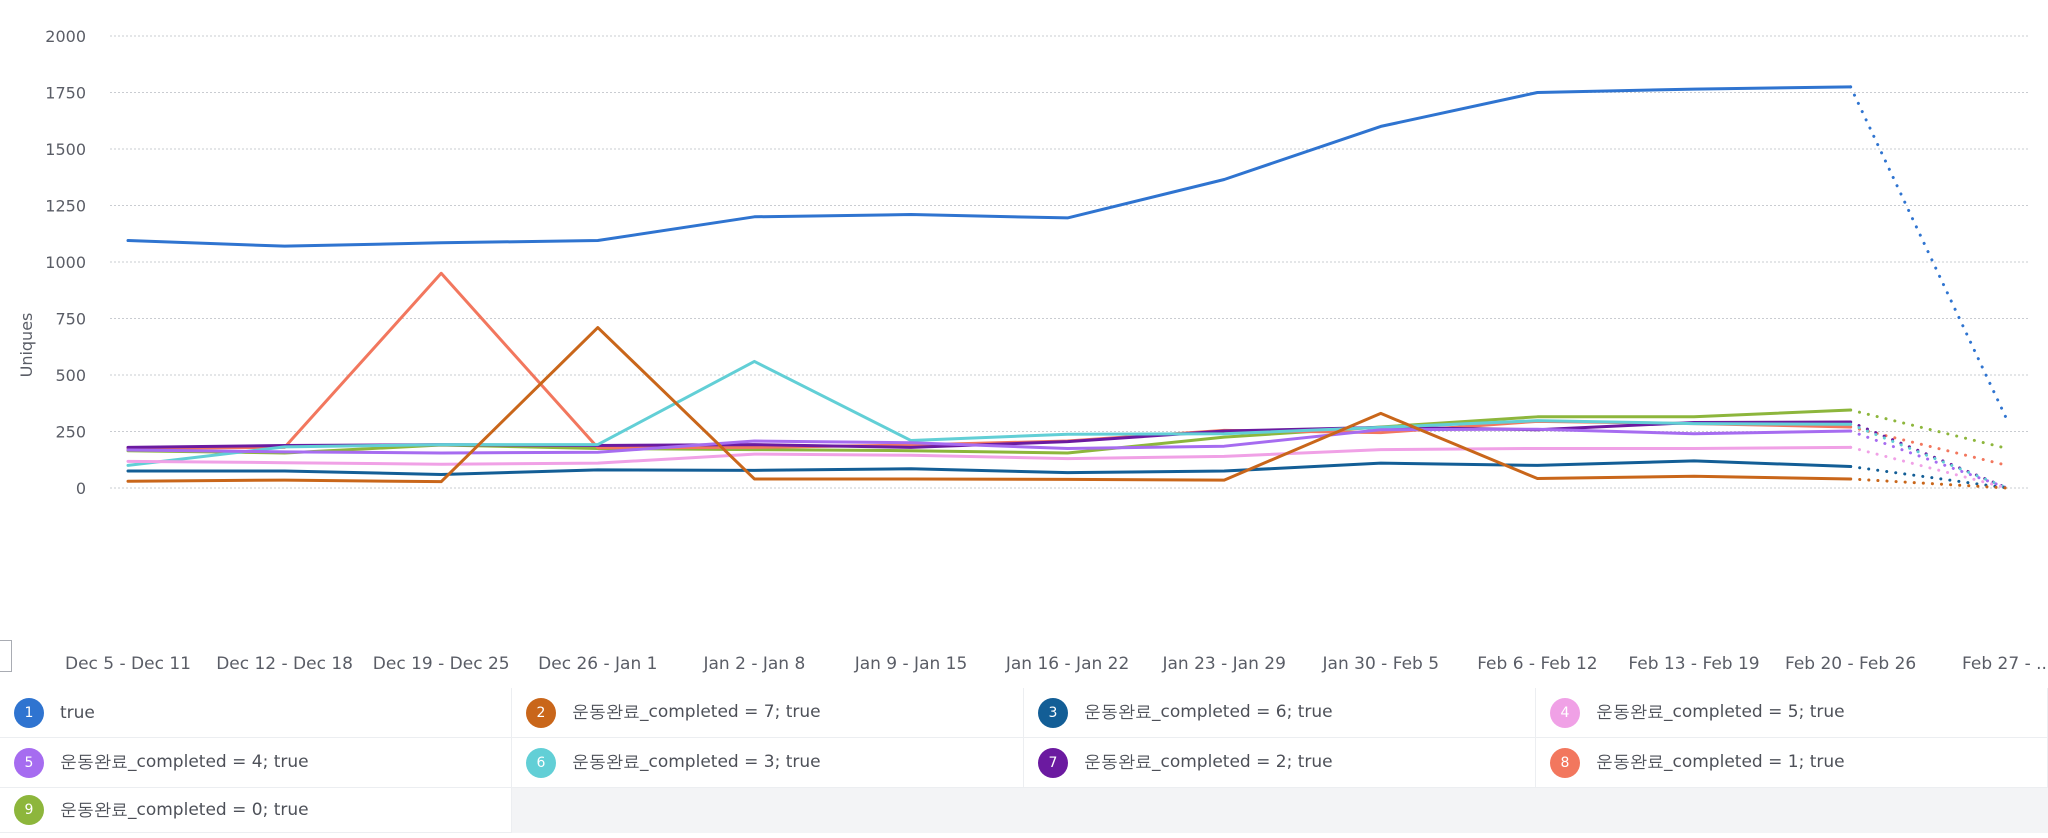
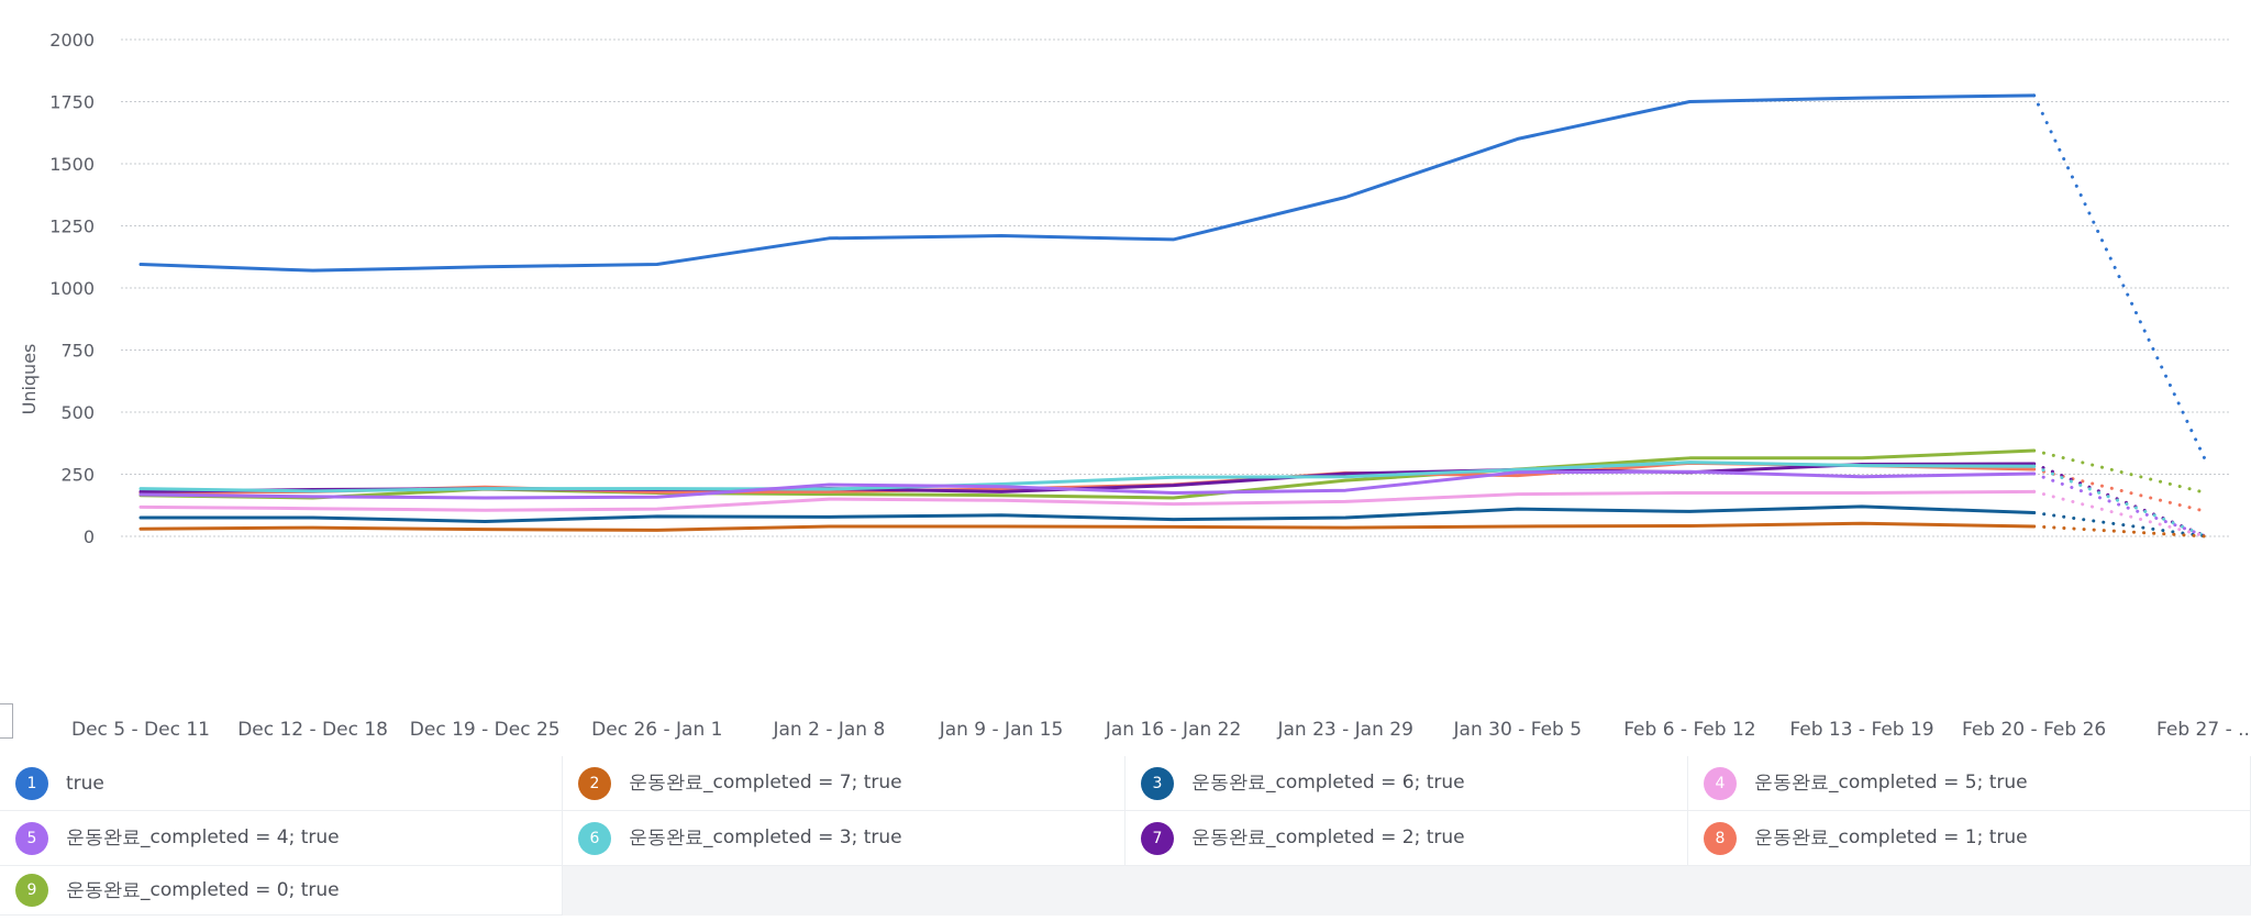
운동완료_completed = 3; true/Dec 5 - Dec 11: 100 -> 190
운동완료_completed = 1; true/Dec 19 - Dec 25: 950 -> 200
운동완료_completed = 7; true/Dec 26 - Jan 1: 710 -> 20
운동완료_completed = 3; true/Jan 2 - Jan 8: 560 -> 190
운동완료_completed = 7; true/Jan 30 - Feb 5: 330 -> 40
